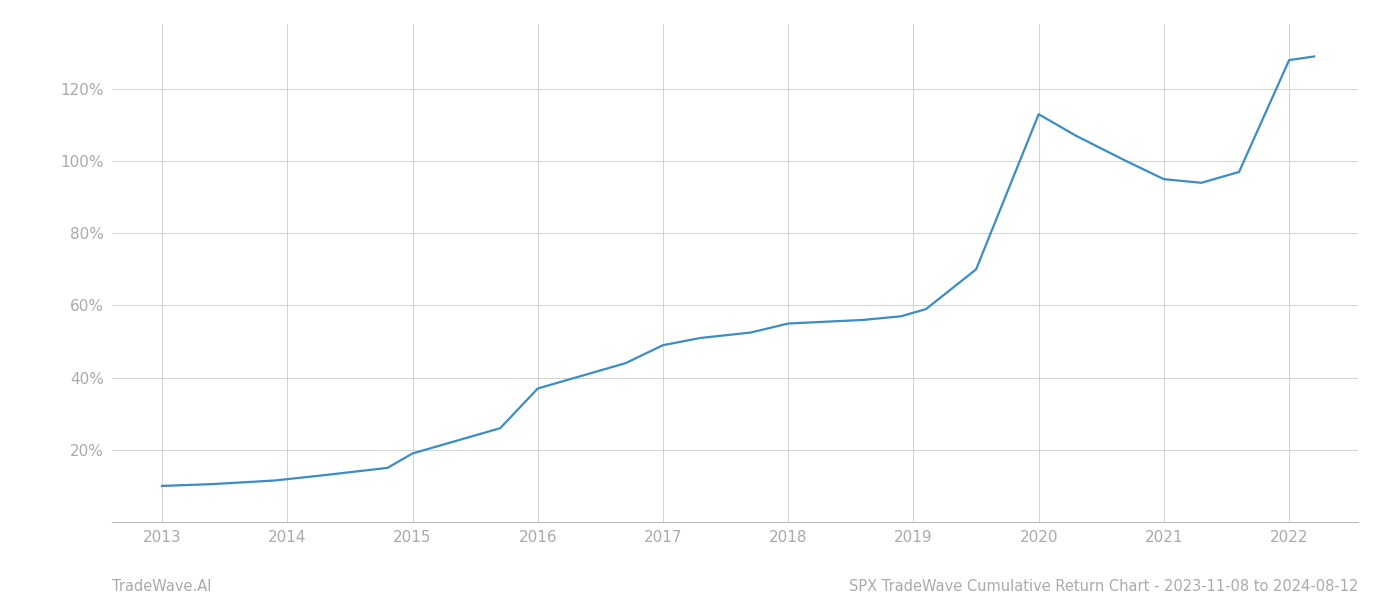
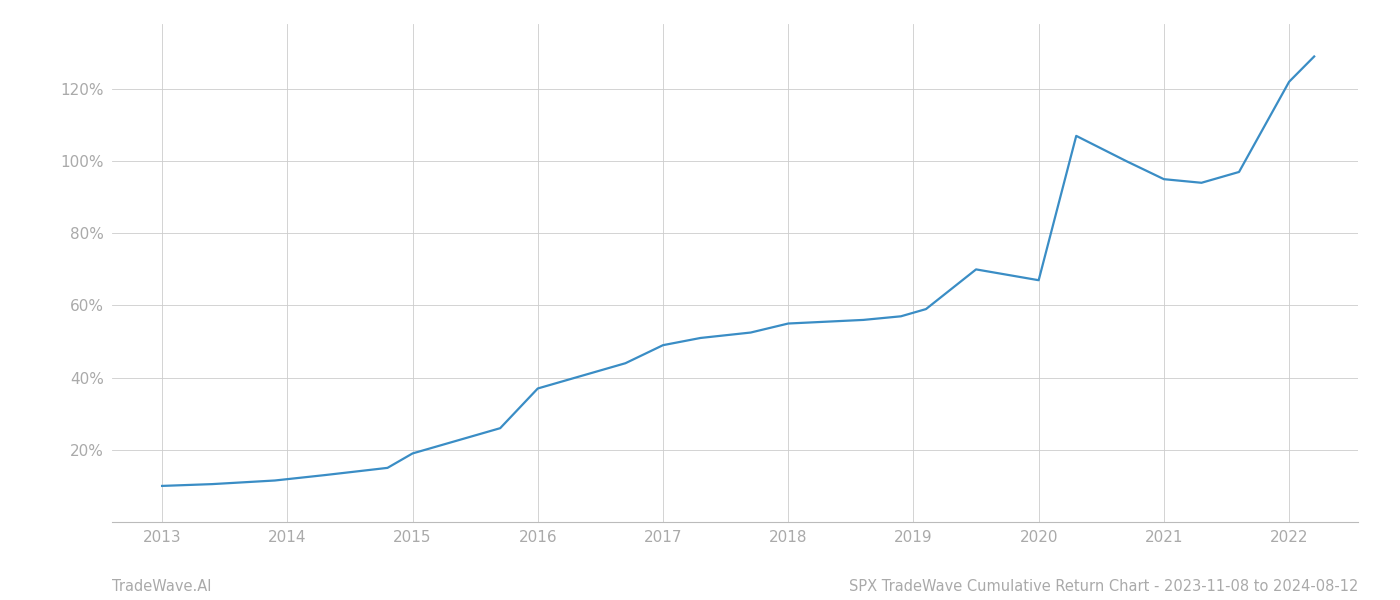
2020: 113.0% -> 67.0%
2022: 128.0% -> 122.0%
